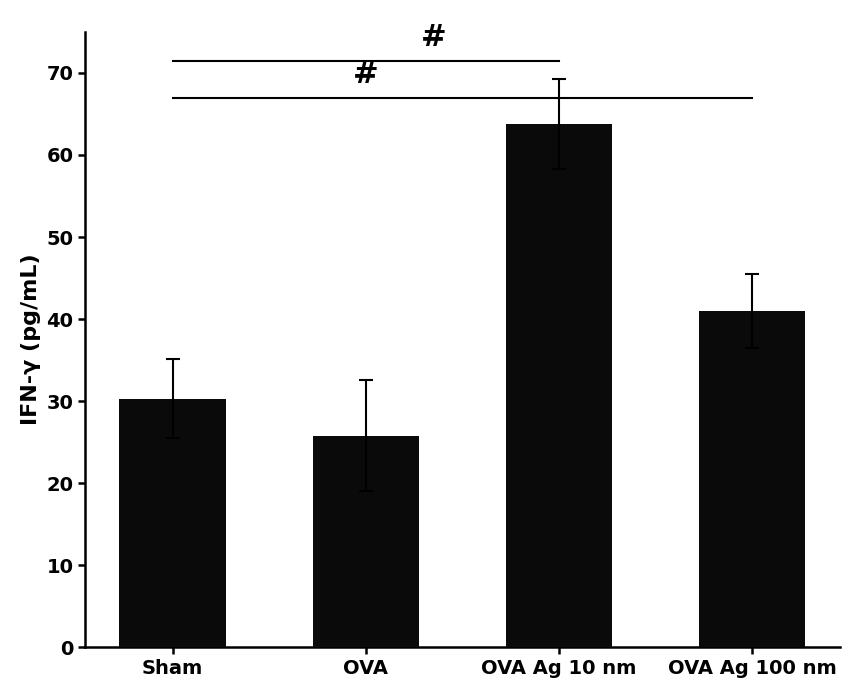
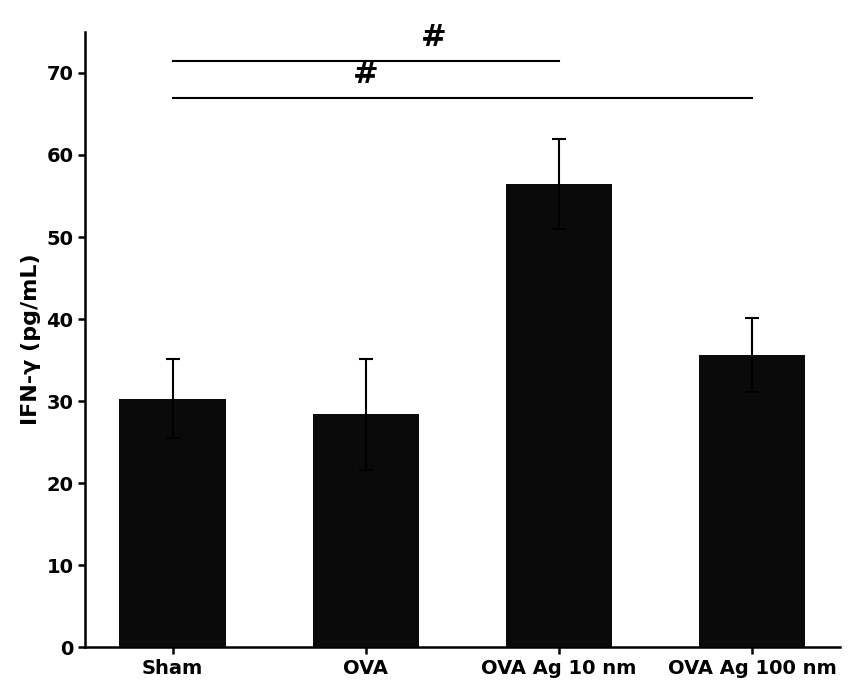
OVA: 25.8 -> 28.4
OVA Ag 10 nm: 63.8 -> 56.5
OVA Ag 100 nm: 41.0 -> 35.6
